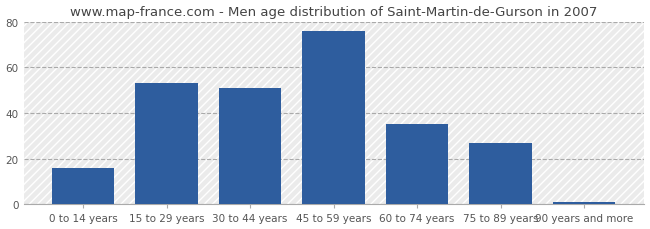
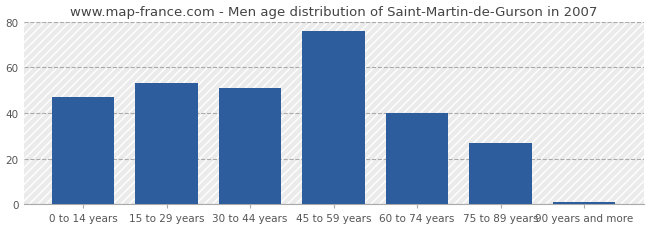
0 to 14 years: 16 -> 47
60 to 74 years: 35 -> 40
